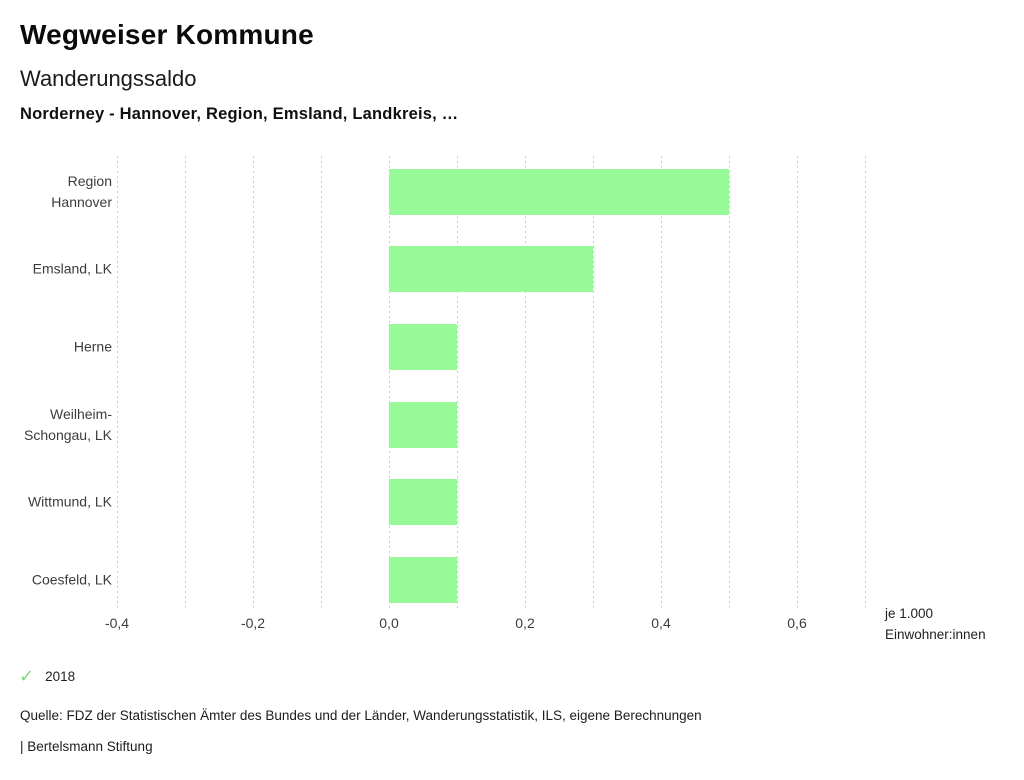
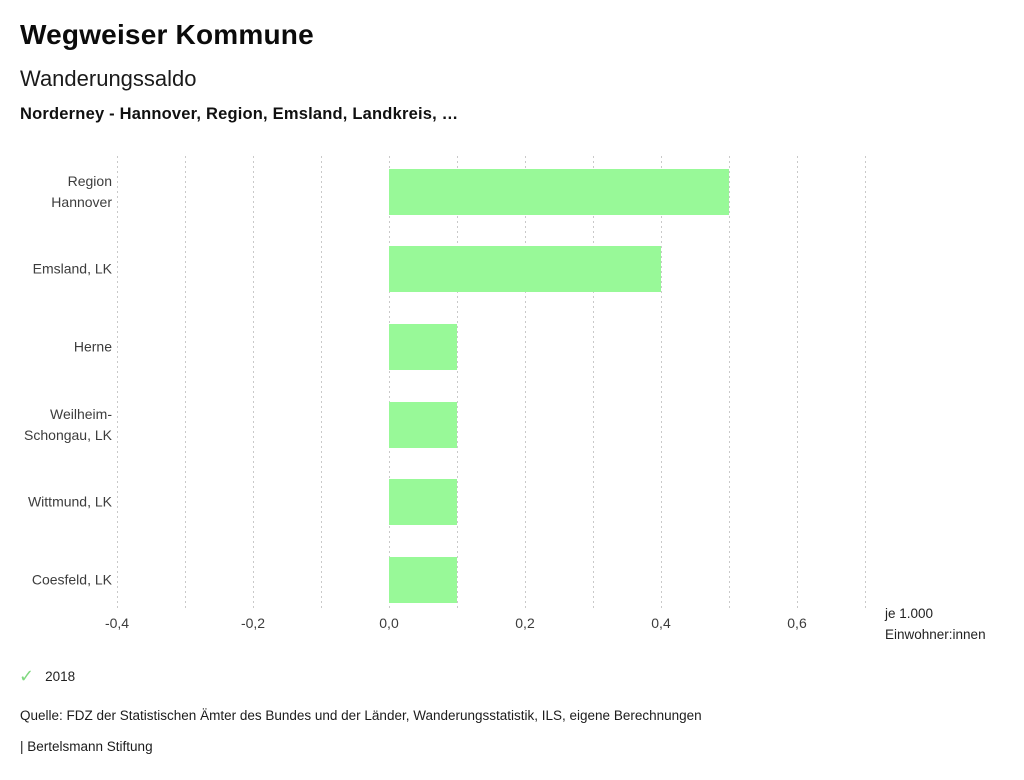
Emsland, LK: 0,3 -> 0,4
